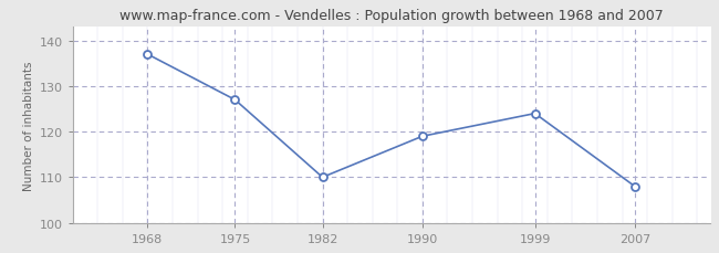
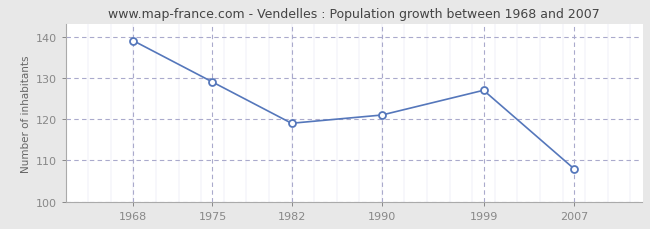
1968: 137 -> 139
1975: 127 -> 129
1982: 110 -> 119
1990: 119 -> 121
1999: 124 -> 127
